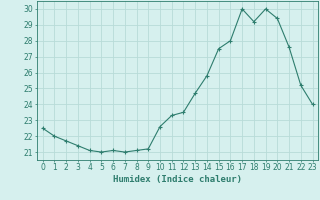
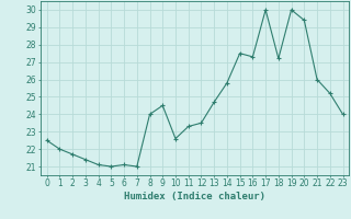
8: 21.1 -> 24.0
9: 21.2 -> 24.5
16: 28.0 -> 27.3
18: 29.2 -> 27.2
21: 27.6 -> 26.0
